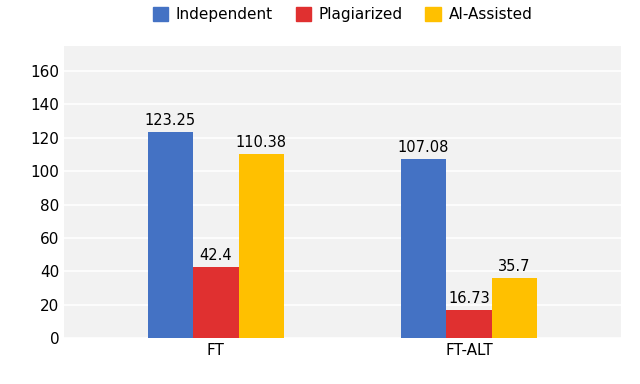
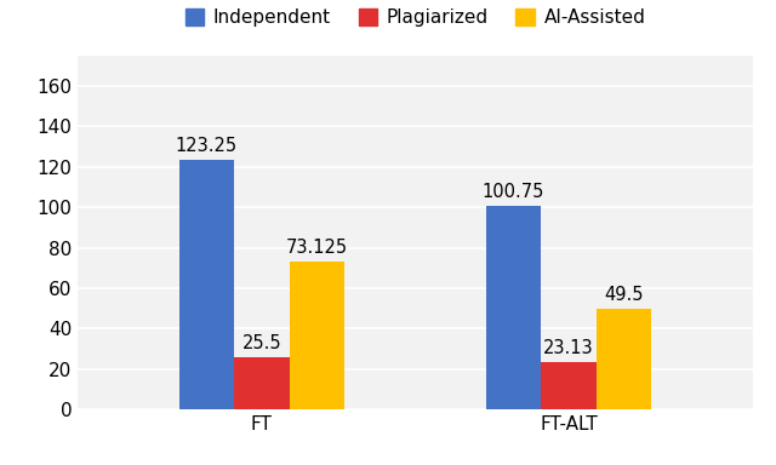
Plagiarized/FT: 42.4 -> 25.5
AI-Assisted/FT: 110.38 -> 73.125
Independent/FT-ALT: 107.08 -> 100.75
Plagiarized/FT-ALT: 16.73 -> 23.13
AI-Assisted/FT-ALT: 35.7 -> 49.5
